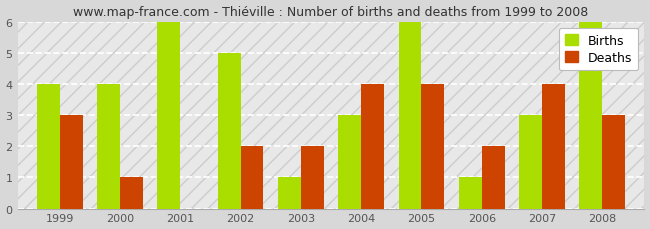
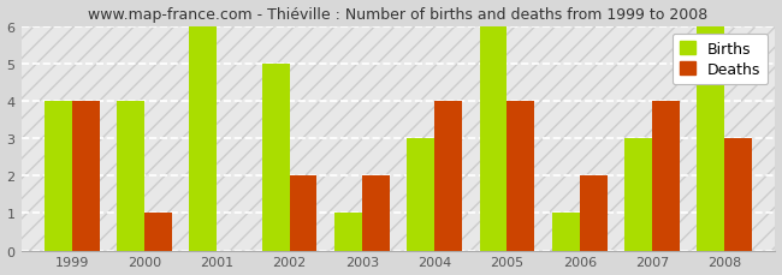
Deaths/1999: 3 -> 4
